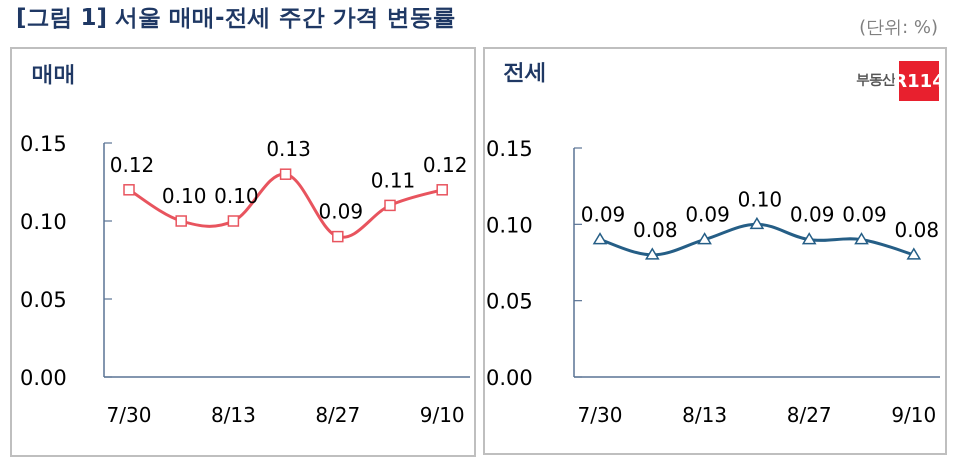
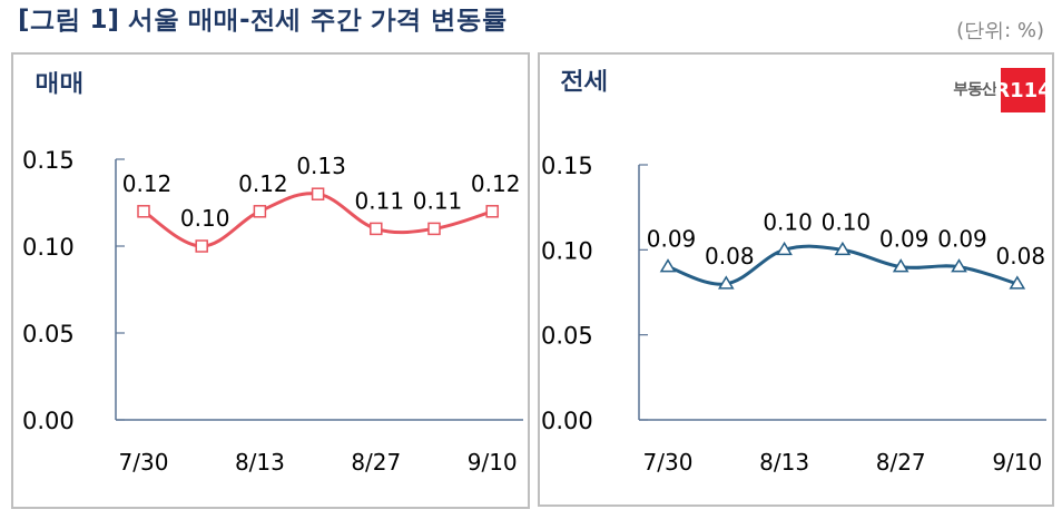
매매/8/13: 0.10 -> 0.12
매매/8/27: 0.09 -> 0.11
전세/8/13: 0.09 -> 0.10
